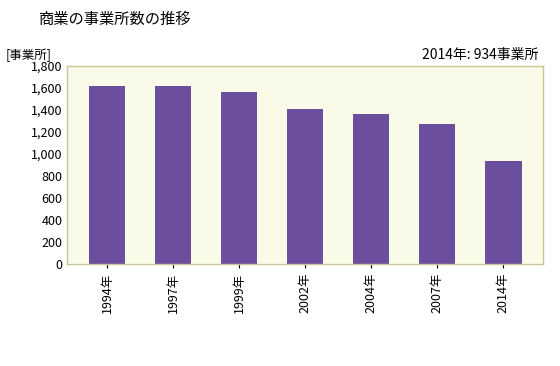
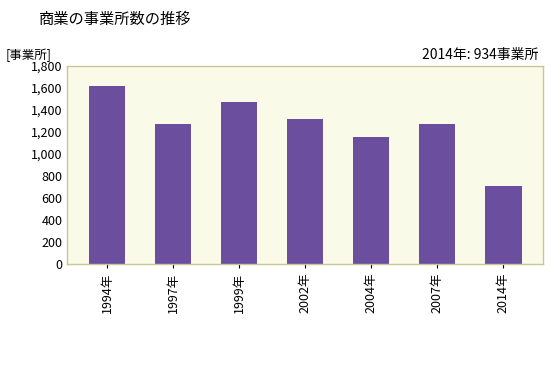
1997年: 1,610 -> 1,270
1999年: 1,560 -> 1,470
2002年: 1,410 -> 1,320
2004年: 1,360 -> 1,150
2014年: 930 -> 710
